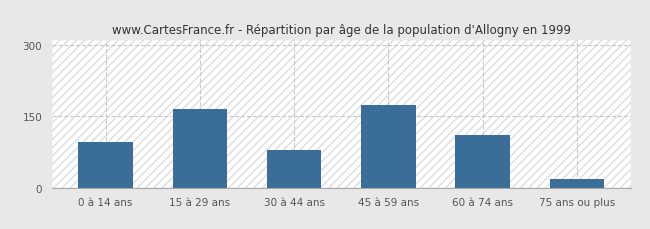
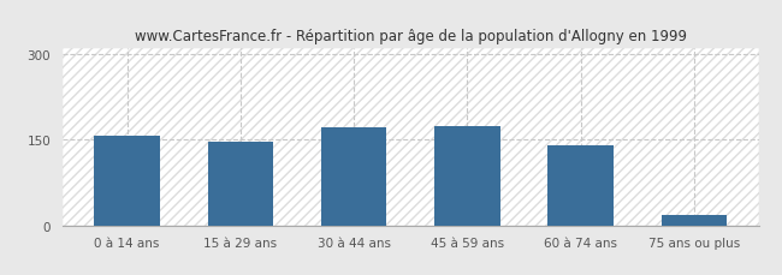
0 à 14 ans: 95 -> 157
15 à 29 ans: 165 -> 147
30 à 44 ans: 80 -> 172
60 à 74 ans: 110 -> 141
